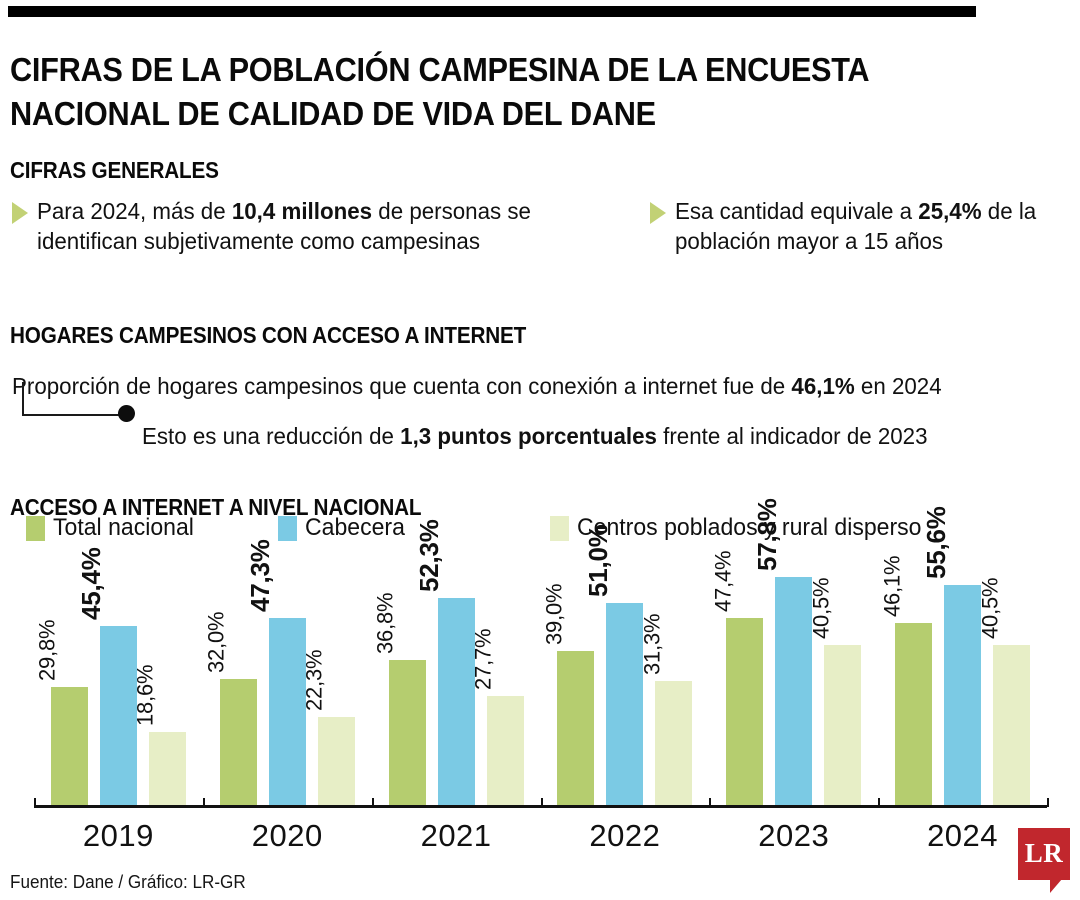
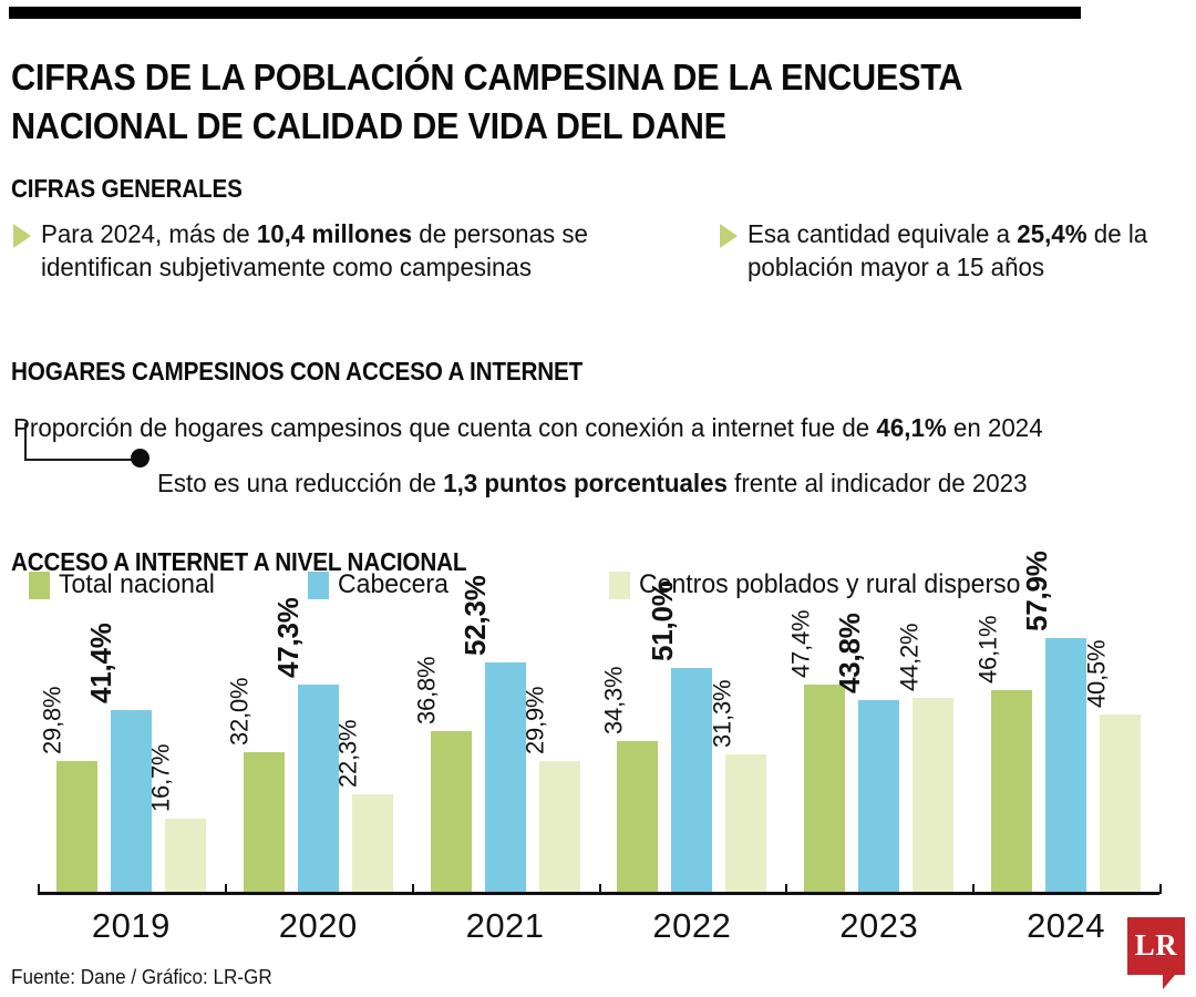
Cabecera/2019: 45,4% -> 41,4%
Centros poblados y rural disperso/2019: 18,6% -> 16,7%
Centros poblados y rural disperso/2021: 27,7% -> 29,9%
Total nacional/2022: 39,0% -> 34,3%
Cabecera/2023: 57,8% -> 43,8%
Centros poblados y rural disperso/2023: 40,5% -> 44,2%
Cabecera/2024: 55,6% -> 57,9%
